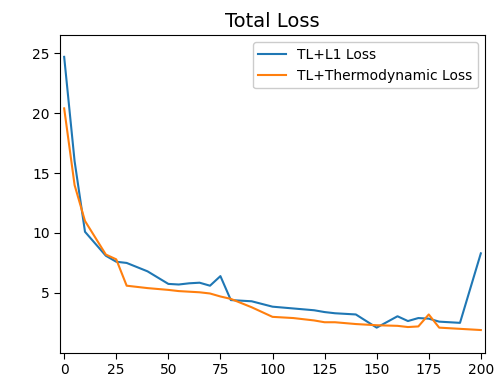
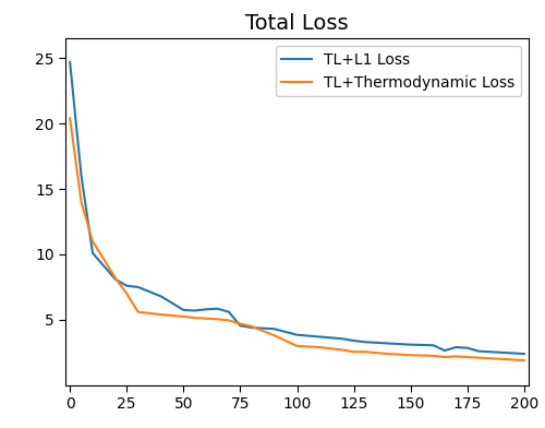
TL+Thermodynamic Loss/25: 7.8 -> 7.0
TL+L1 Loss/75: 6.4 -> 4.5
TL+L1 Loss/150: 2.1 -> 3.1
TL+Thermodynamic Loss/175: 3.2 -> 2.1
TL+L1 Loss/200: 8.3 -> 2.4
